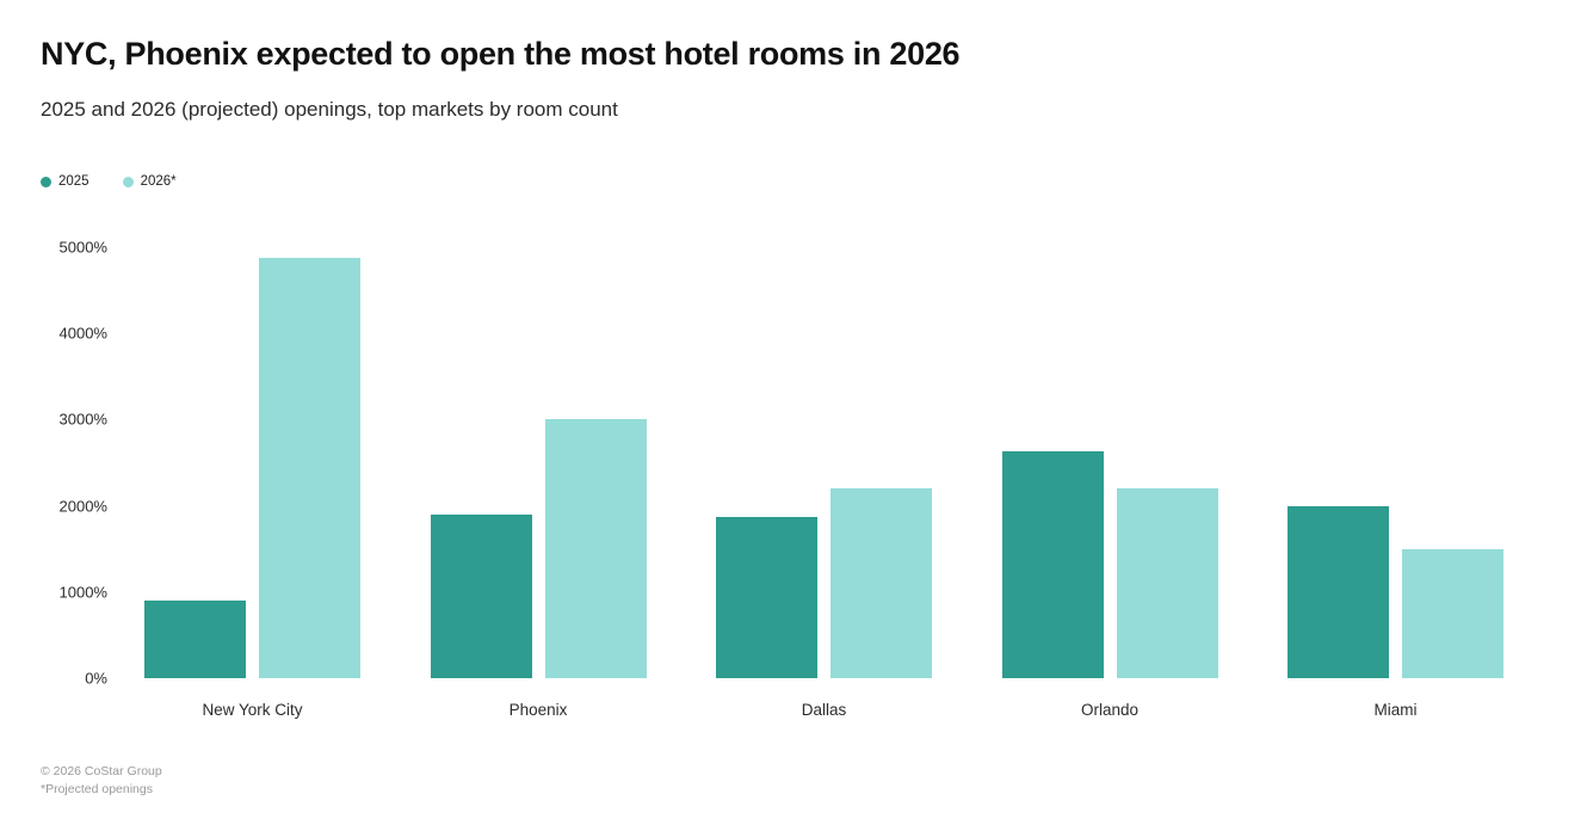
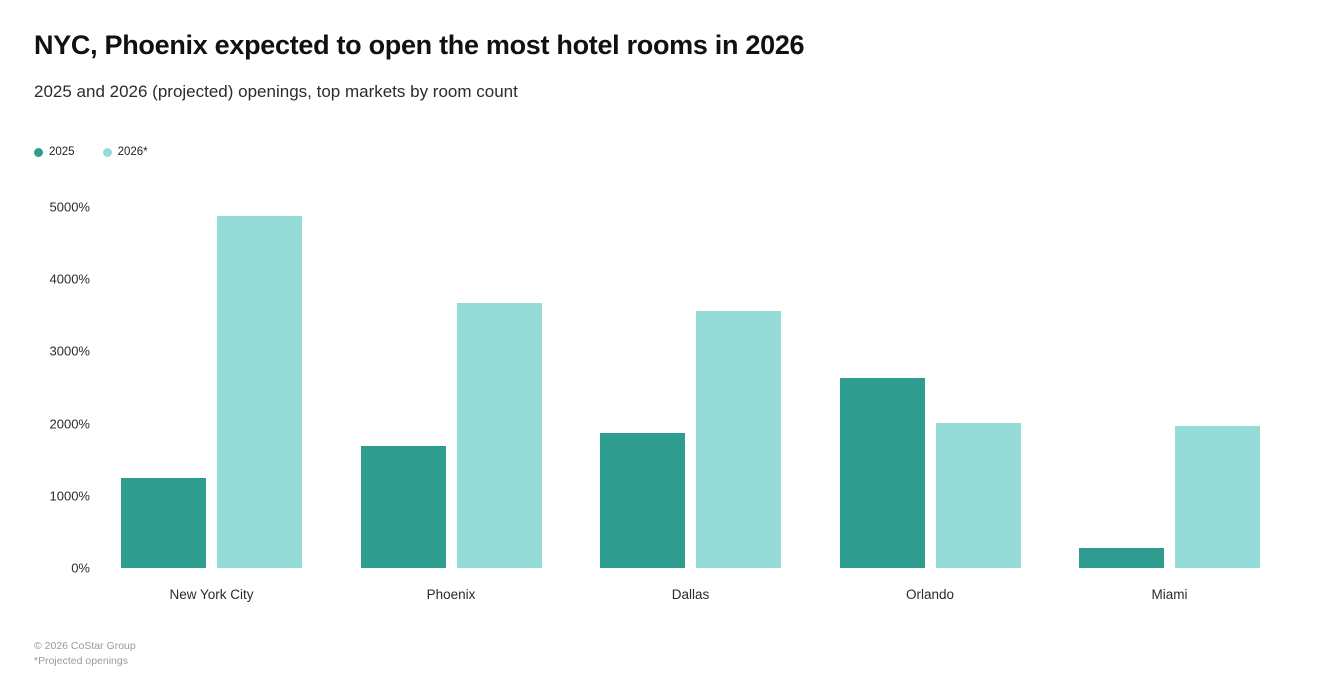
2025/New York City: 900% -> 1200%
2025/Phoenix: 1900% -> 1700%
2026*/Phoenix: 3000% -> 3700%
2026*/Dallas: 2200% -> 3600%
2026*/Orlando: 2200% -> 2000%
2025/Miami: 2000% -> 300%
2026*/Miami: 1500% -> 2000%
